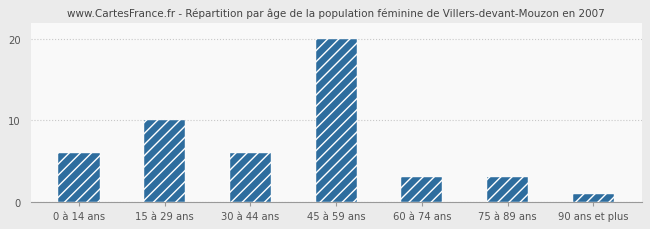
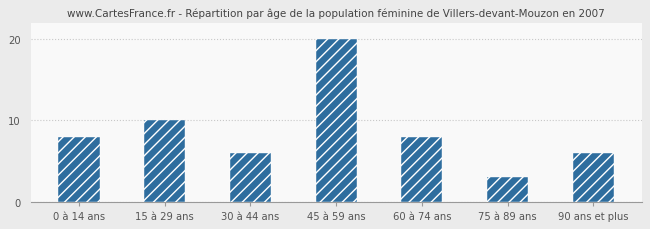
0 à 14 ans: 6 -> 8
60 à 74 ans: 3 -> 8
90 ans et plus: 1 -> 6
